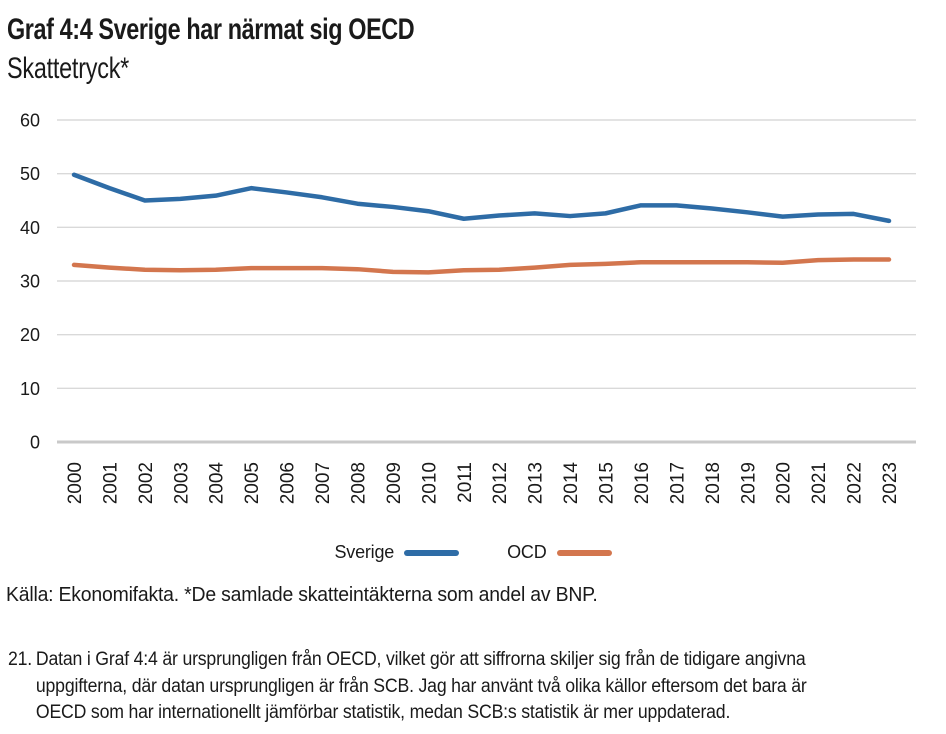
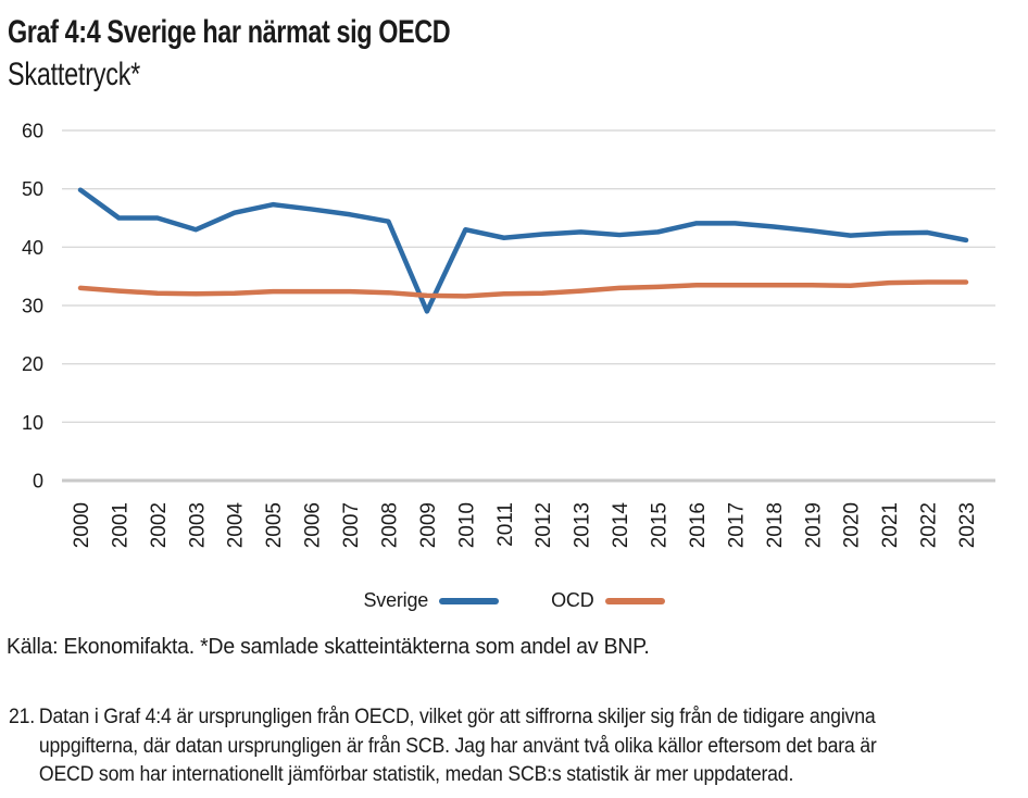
Sverige/2001: 47 -> 45
Sverige/2003: 45 -> 43
Sverige/2009: 44 -> 29
